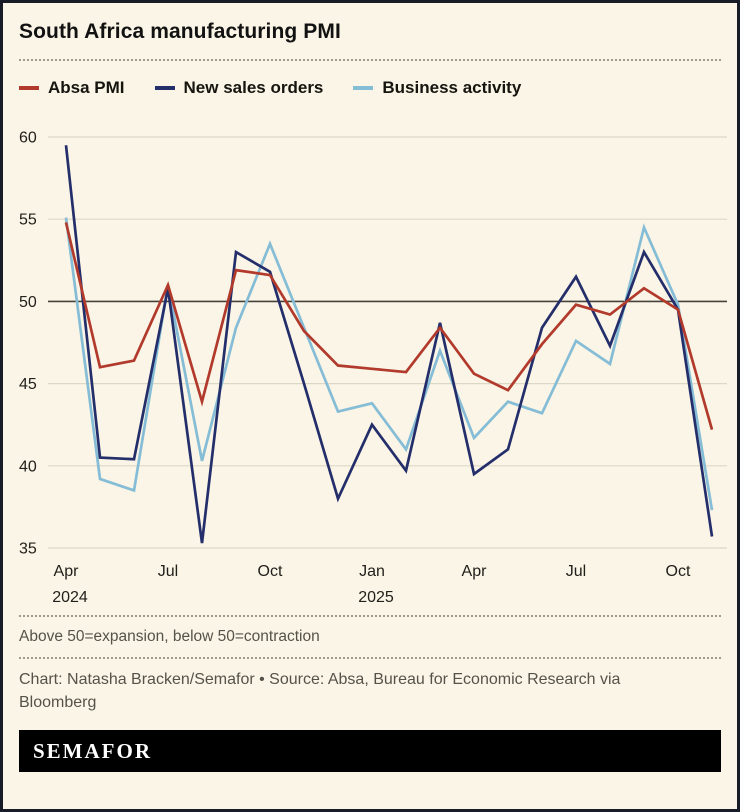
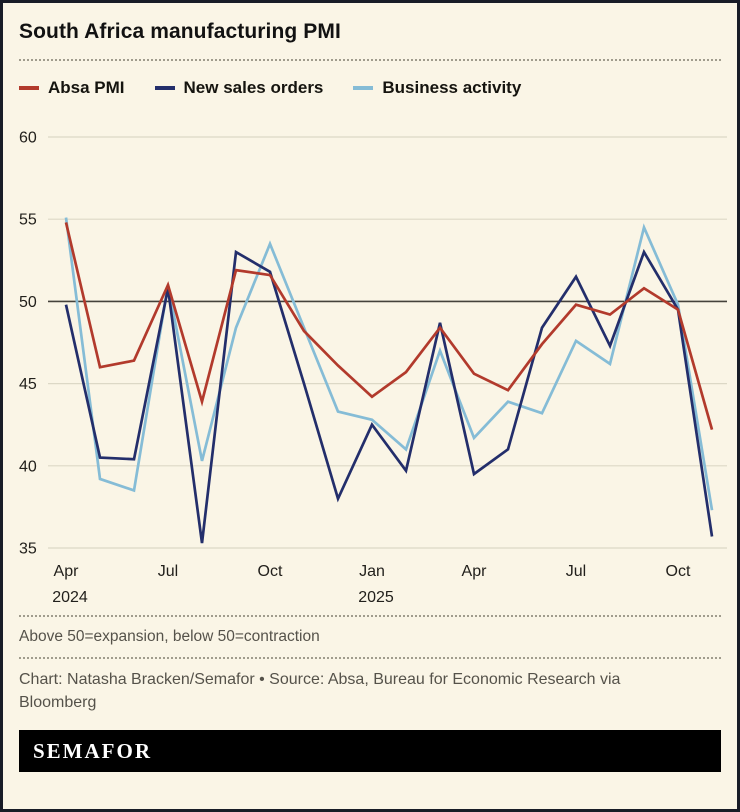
New sales orders/Apr 2024: 59.5 -> 49.8
Absa PMI/Jan 2025: 45.9 -> 44.2
Business activity/Jan 2025: 43.8 -> 42.8
